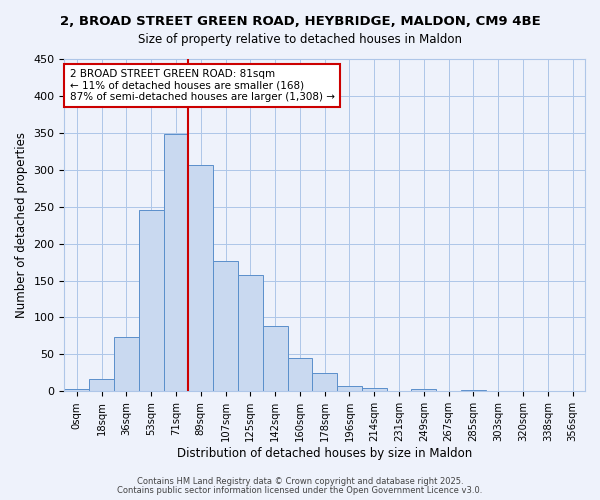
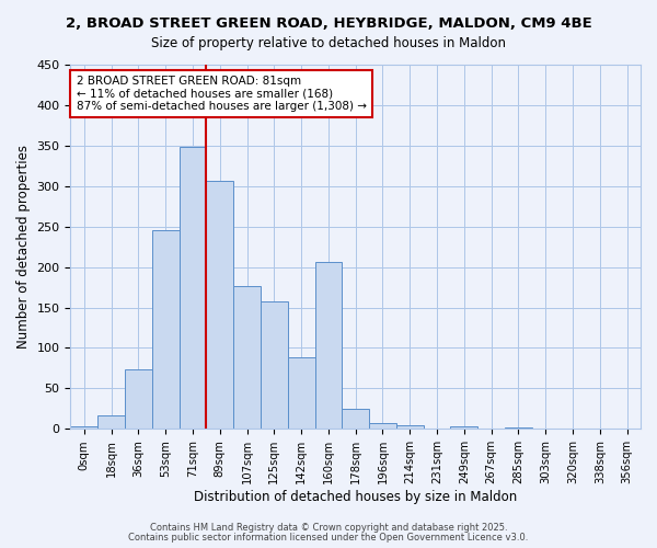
160sqm: 45 -> 206
